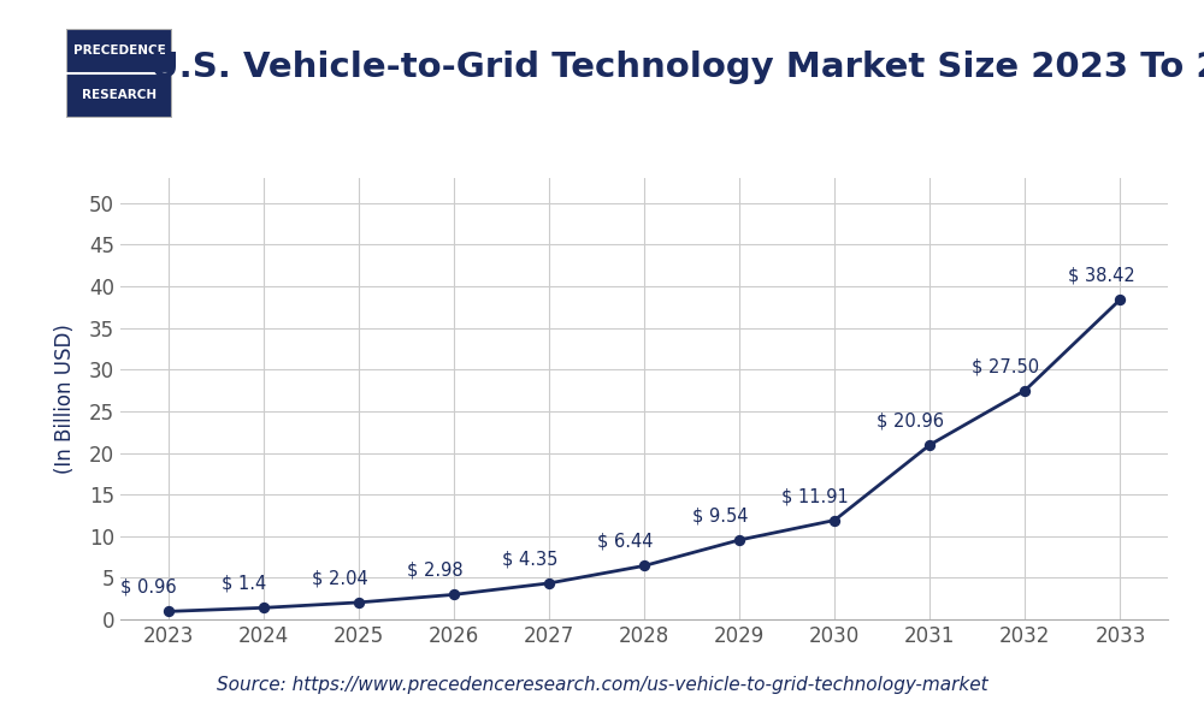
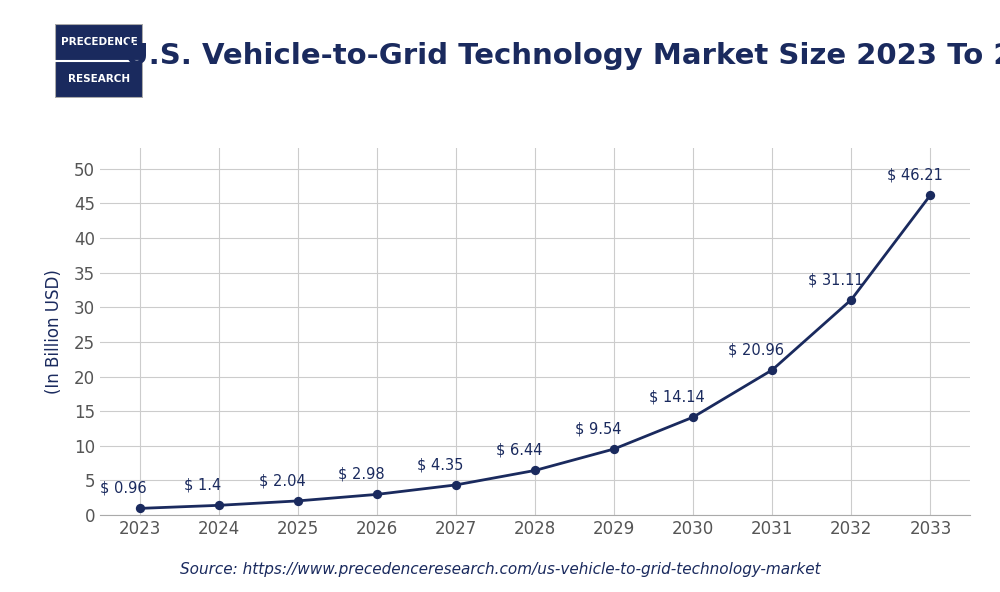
2030: 11.91 -> 14.14
2032: 27.50 -> 31.11
2033: 38.42 -> 46.21
